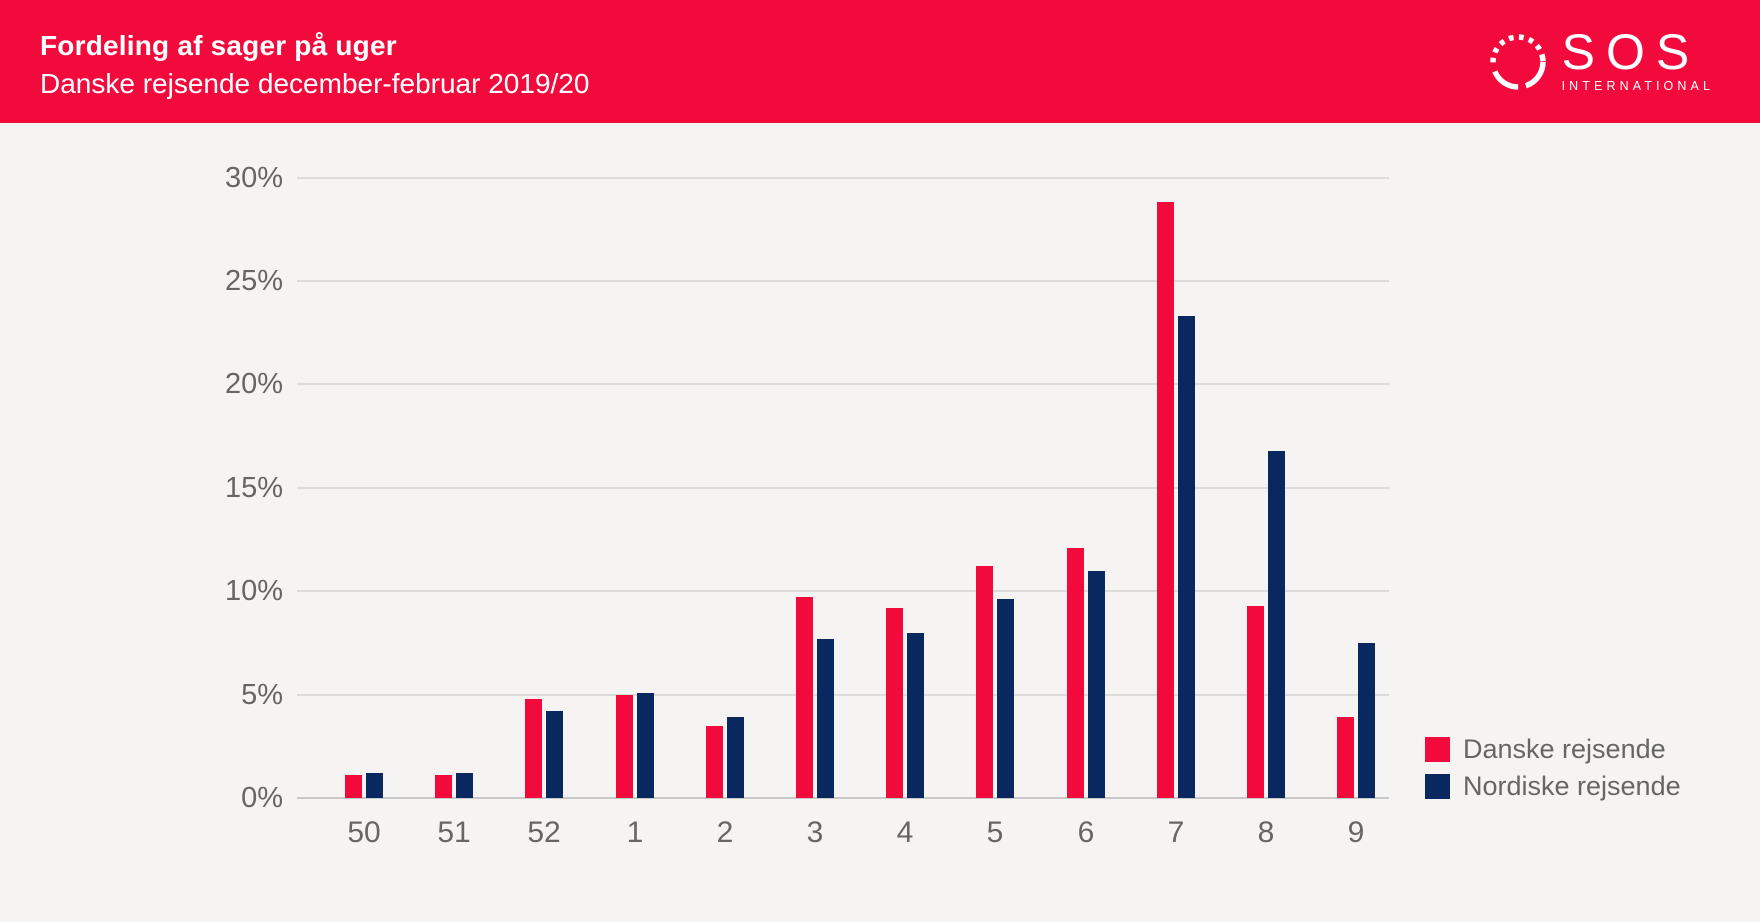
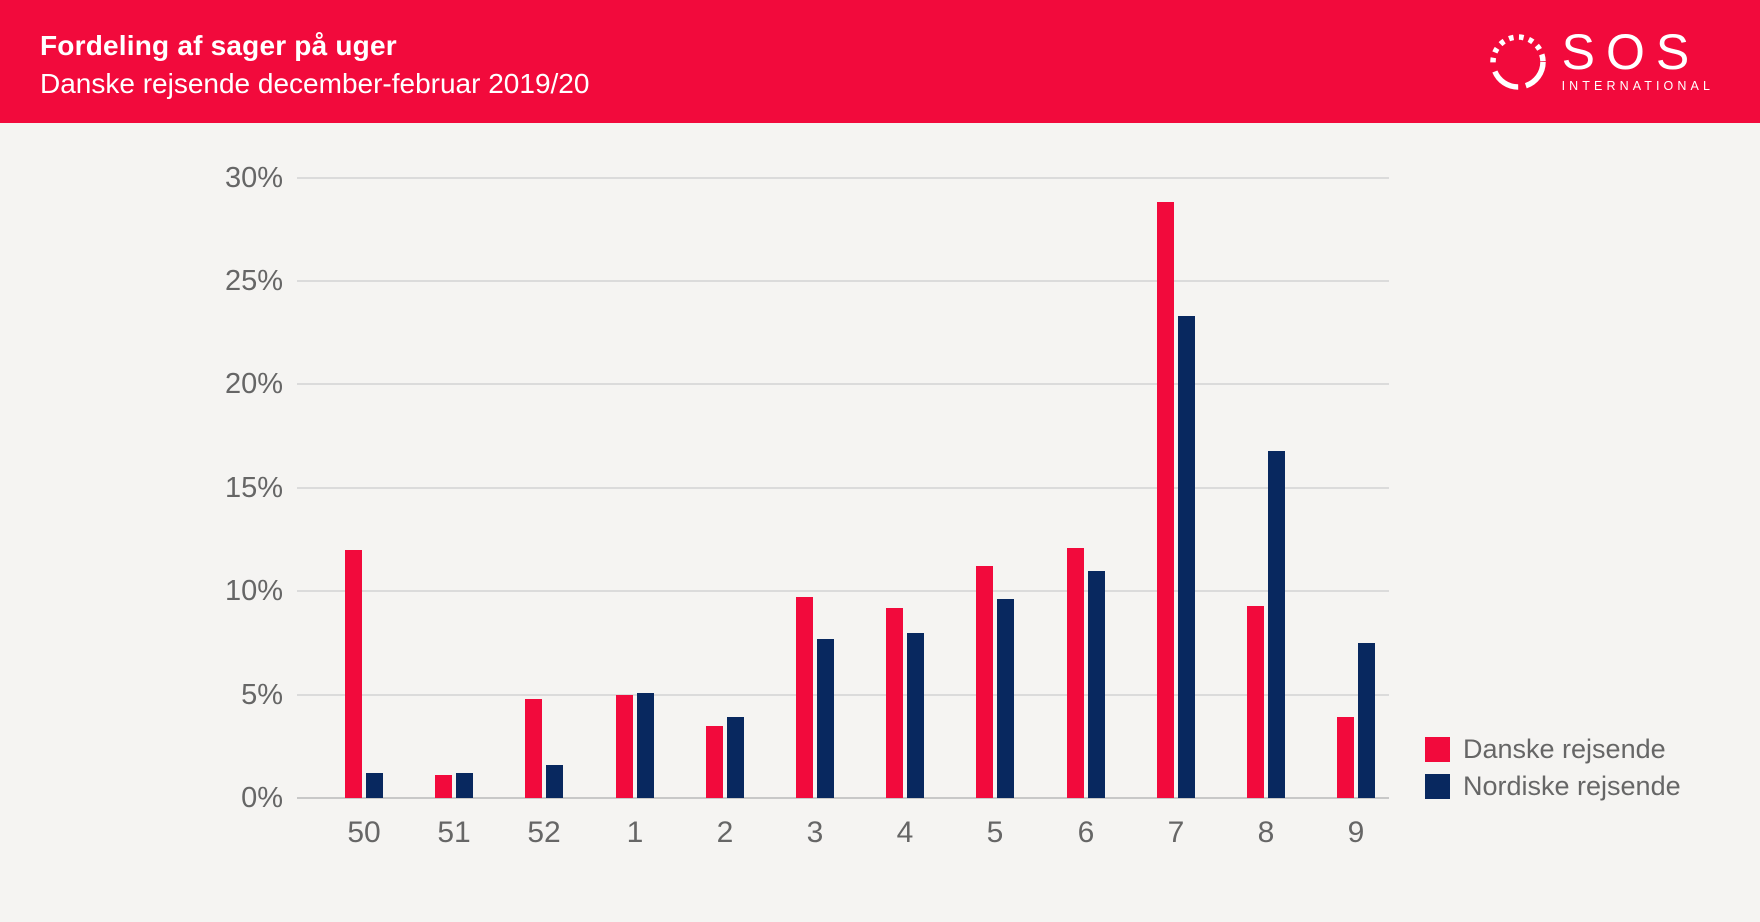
Danske rejsende/50: 1.1% -> 12.0%
Nordiske rejsende/52: 4.2% -> 1.6%
